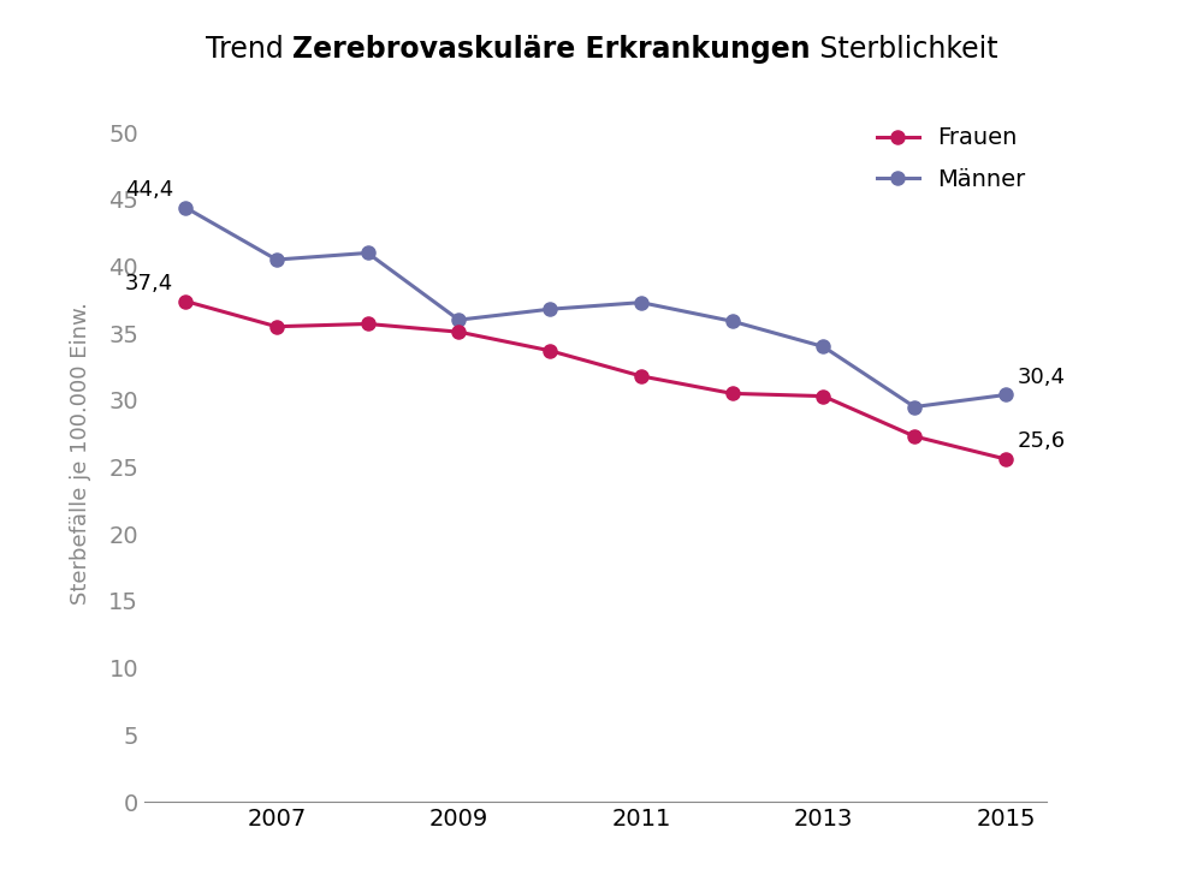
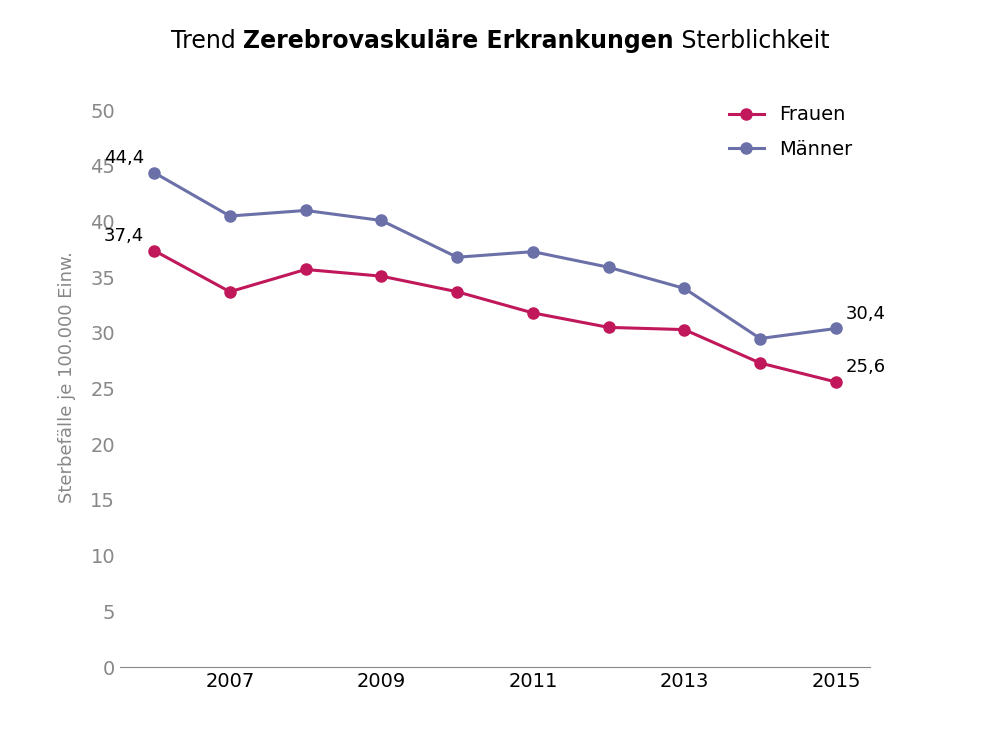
Frauen/2007: 35.5 -> 33.7
Männer/2009: 36.0 -> 40.1
